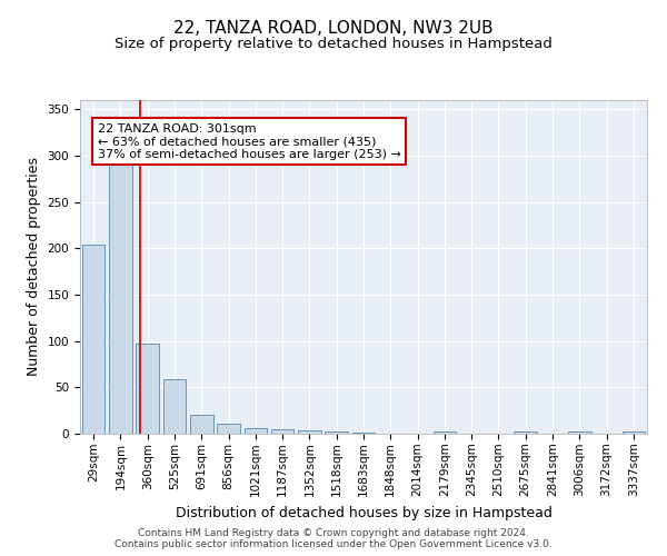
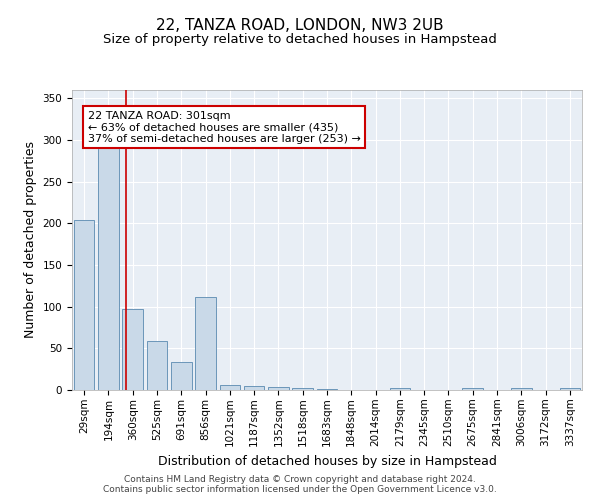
691sqm: 21 -> 34
856sqm: 11 -> 112
